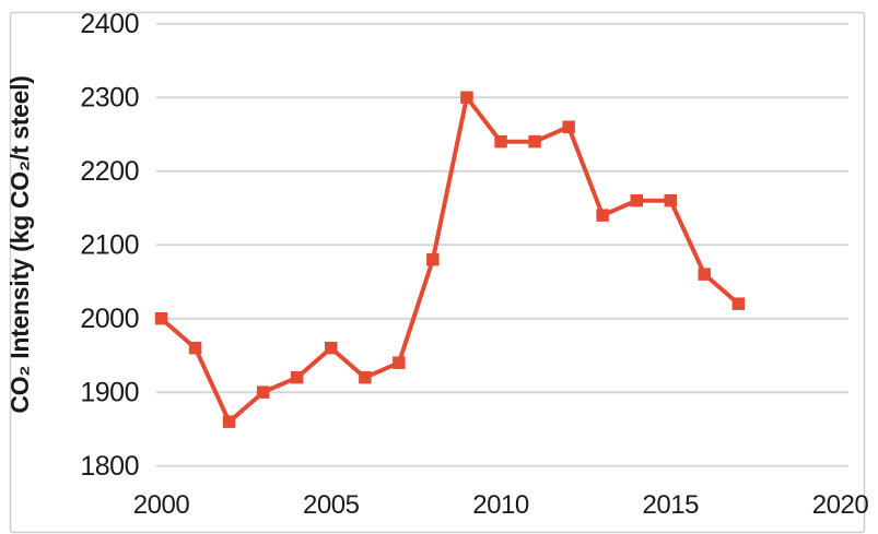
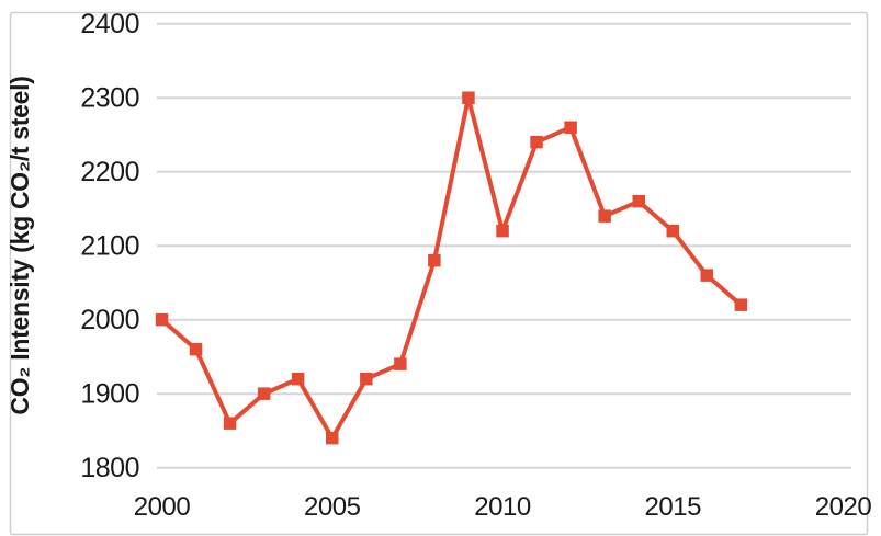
2005: 1960 -> 1840
2010: 2240 -> 2120
2015: 2160 -> 2120
